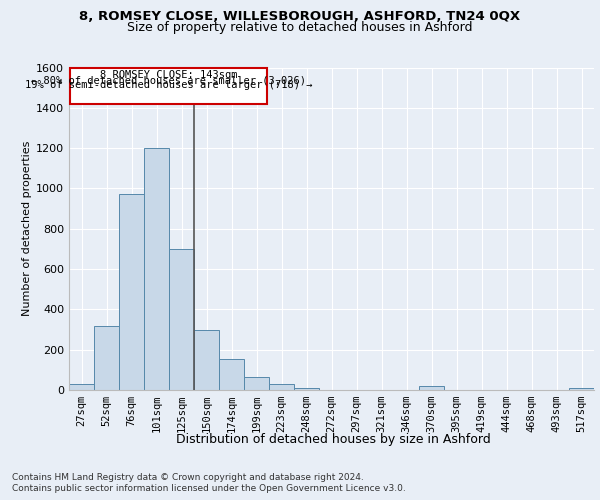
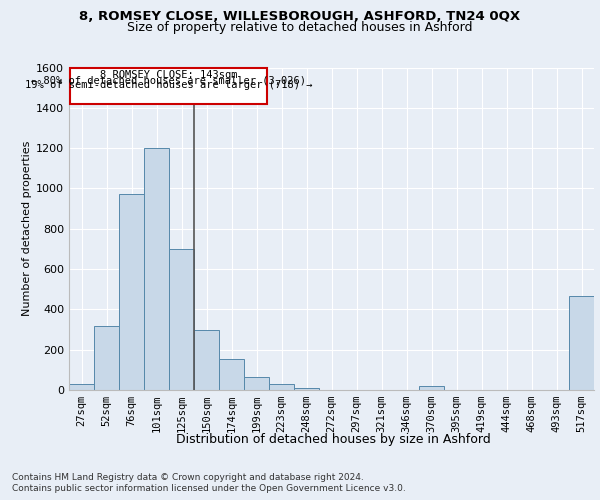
517sqm: 10 -> 465
